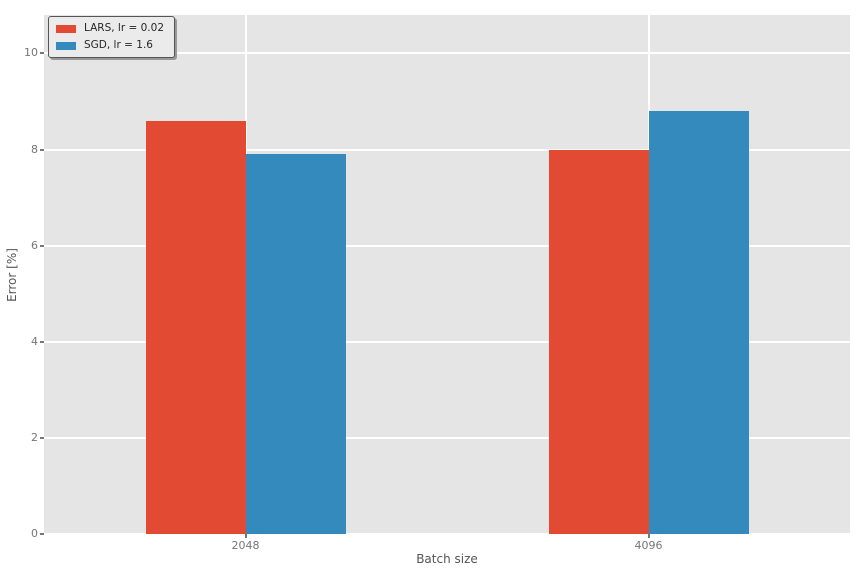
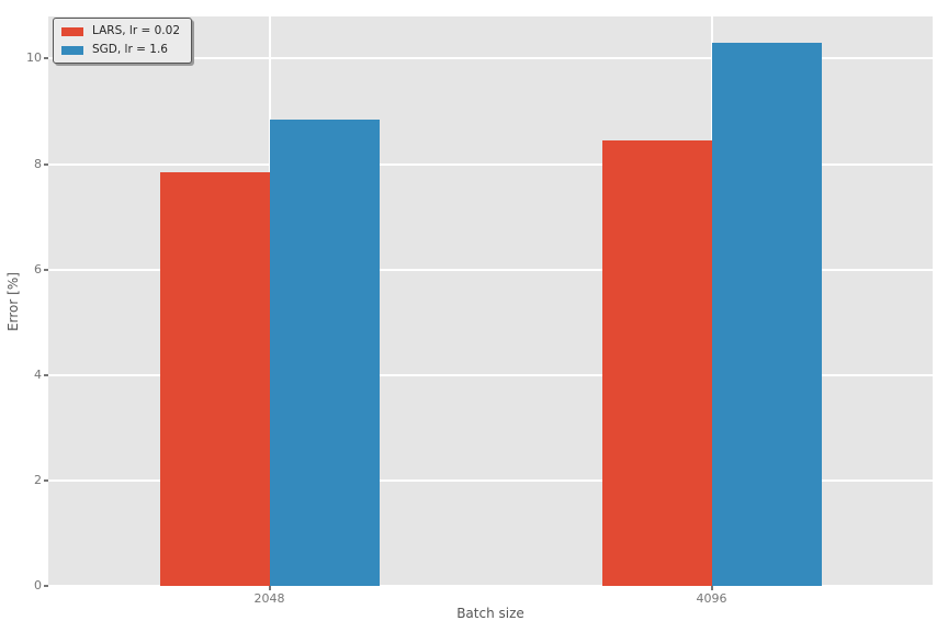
LARS, lr = 0.02/2048: 8.6 -> 7.8
SGD, lr = 1.6/2048: 7.9 -> 8.8
LARS, lr = 0.02/4096: 8.0 -> 8.4
SGD, lr = 1.6/4096: 8.8 -> 10.3
